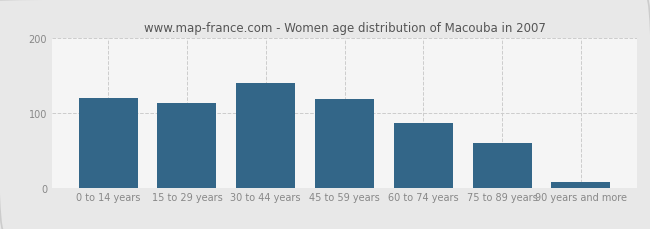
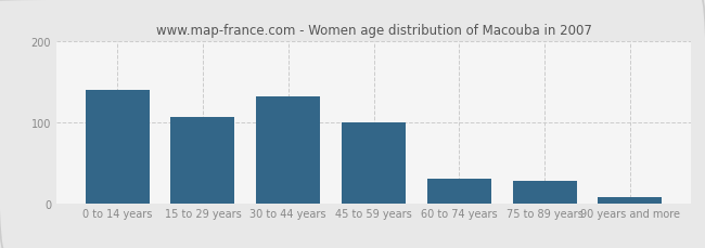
0 to 14 years: 120 -> 140
15 to 29 years: 113 -> 106
30 to 44 years: 140 -> 132
45 to 59 years: 118 -> 100
60 to 74 years: 86 -> 30
75 to 89 years: 60 -> 28
